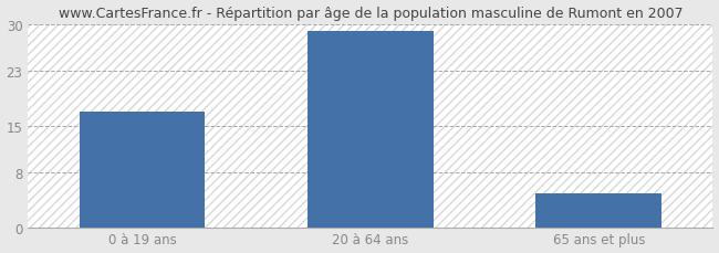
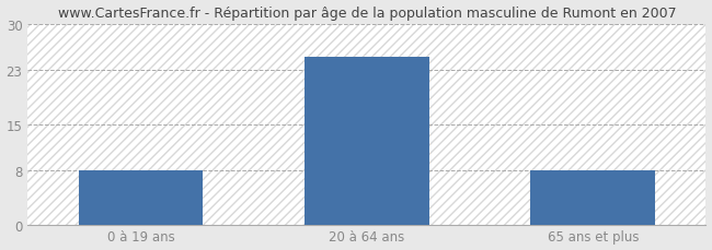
0 à 19 ans: 17 -> 8
20 à 64 ans: 29 -> 25
65 ans et plus: 5 -> 8
